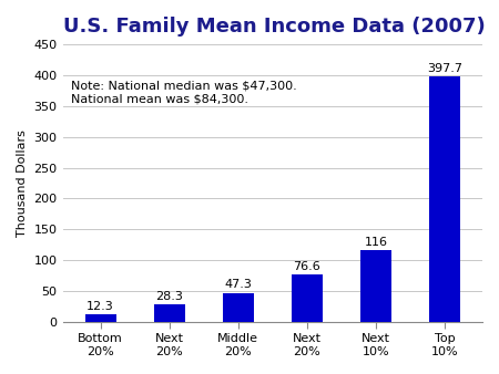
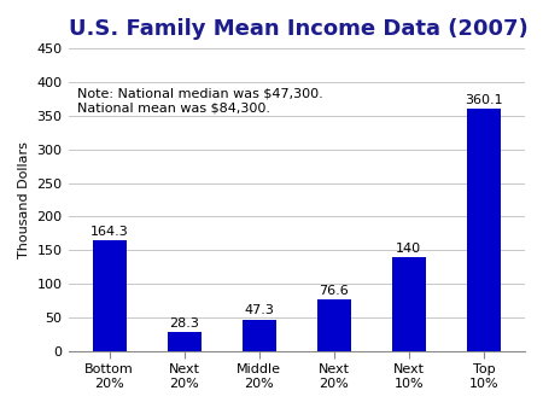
Bottom 20%: 12.3 -> 164.3
Next 10%: 116 -> 140
Top 10%: 397.7 -> 360.1
